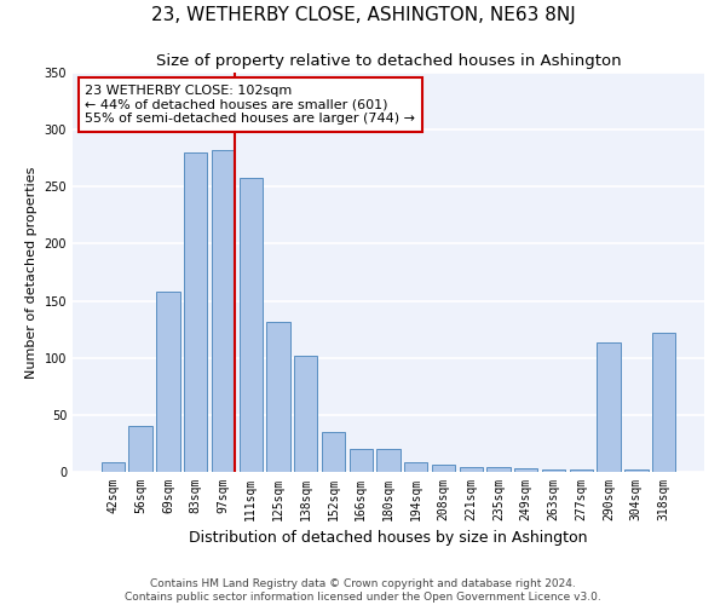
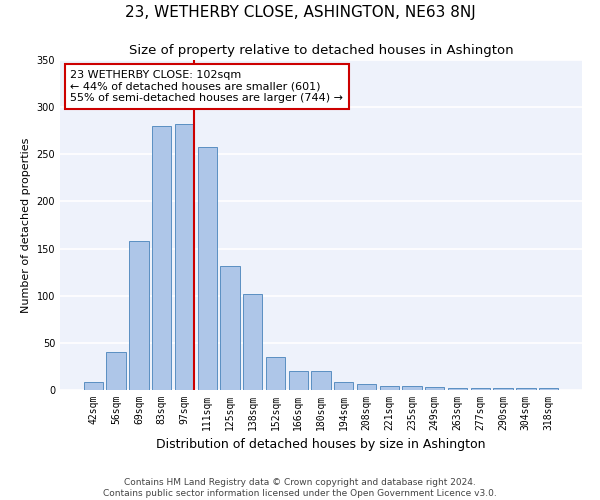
290sqm: 114 -> 2
318sqm: 122 -> 2
